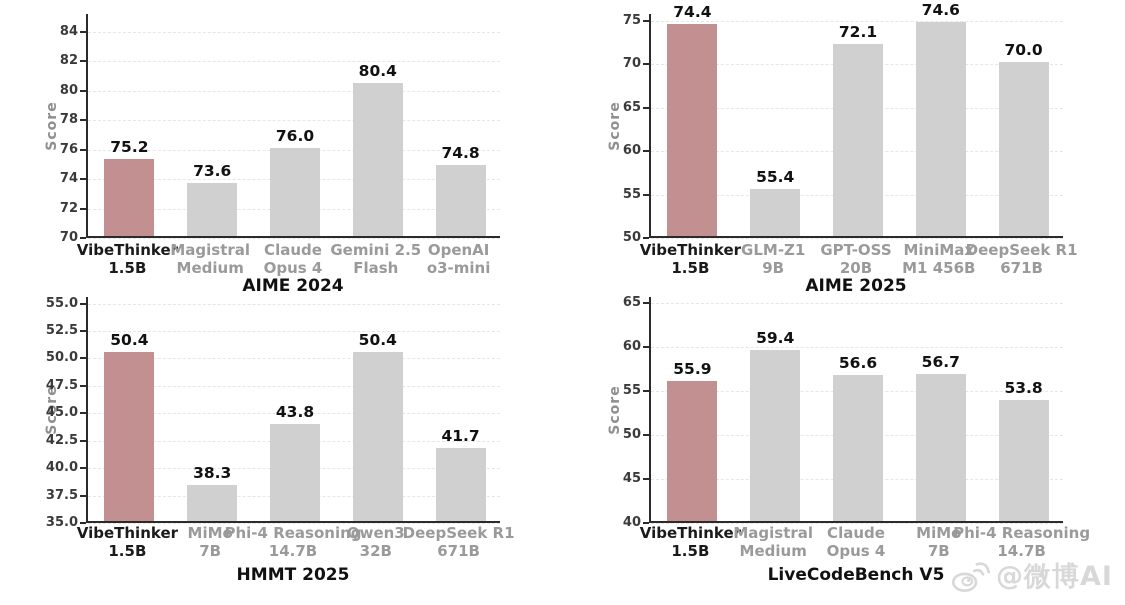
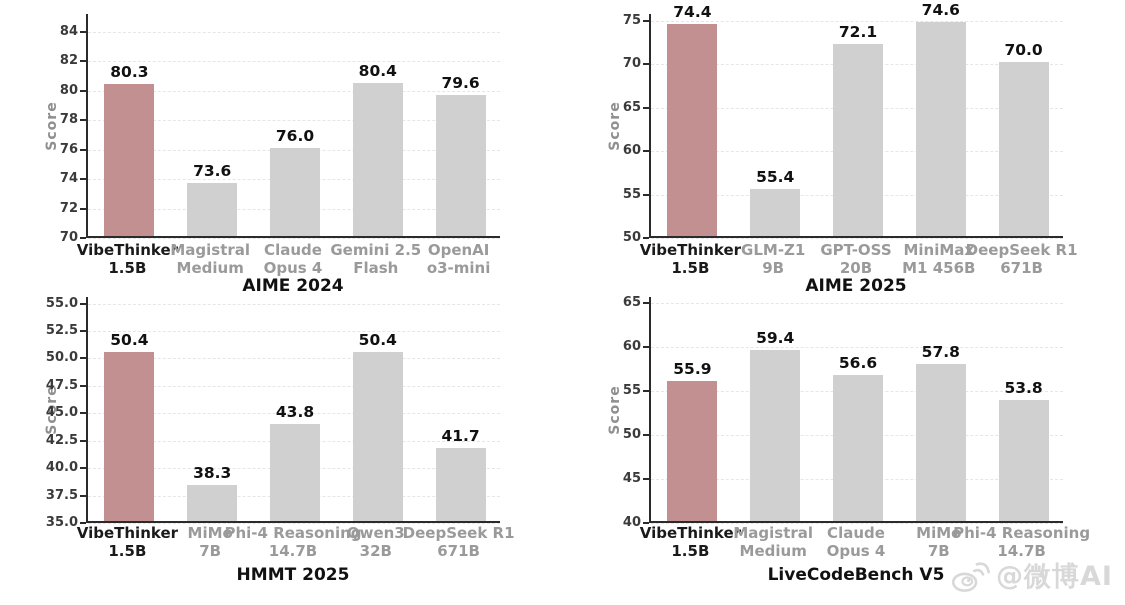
AIME 2024/VibeThinker 1.5B: 75.2 -> 80.3
AIME 2024/OpenAI o3-mini: 74.8 -> 79.6
LiveCodeBench V5/MiMo 7B: 56.7 -> 57.8
